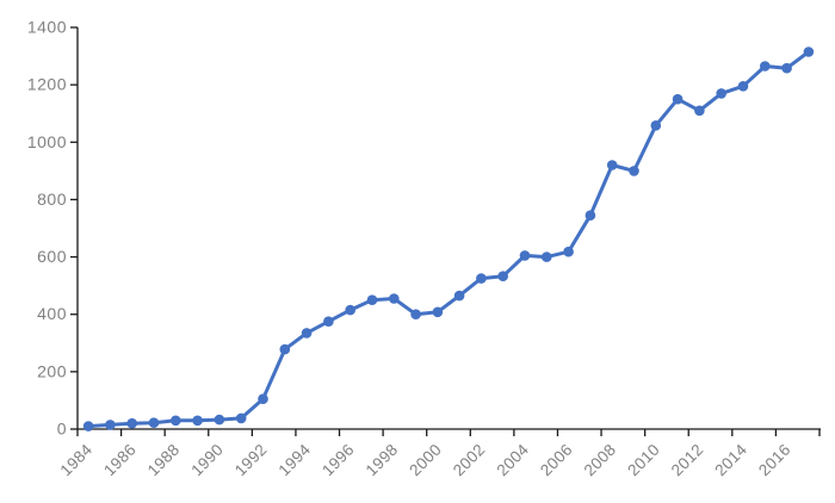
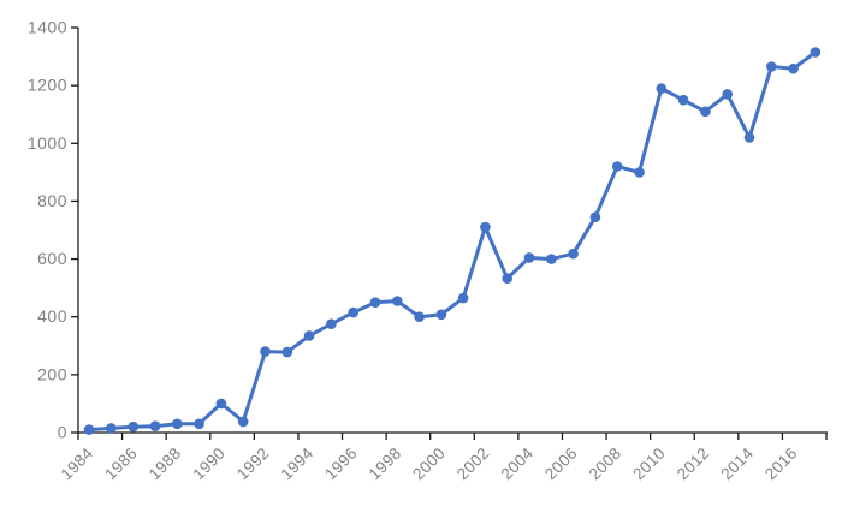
1990: 30 -> 100
1992: 100 -> 280
2002: 520 -> 710
2010: 1060 -> 1190
2014: 1200 -> 1020
